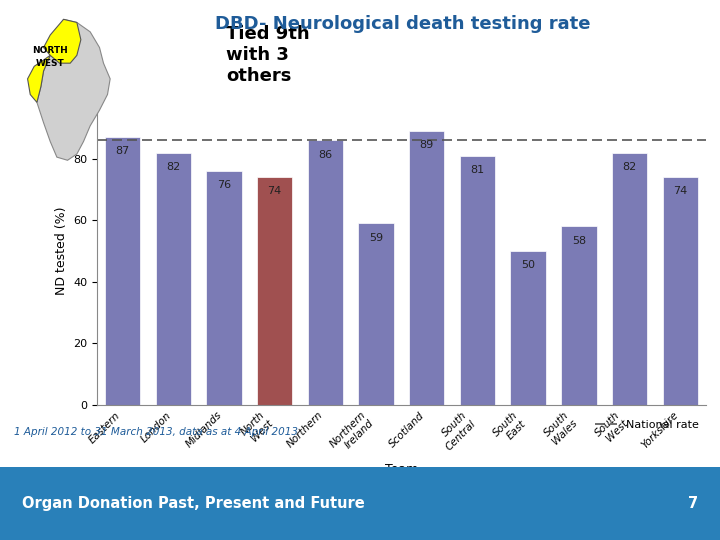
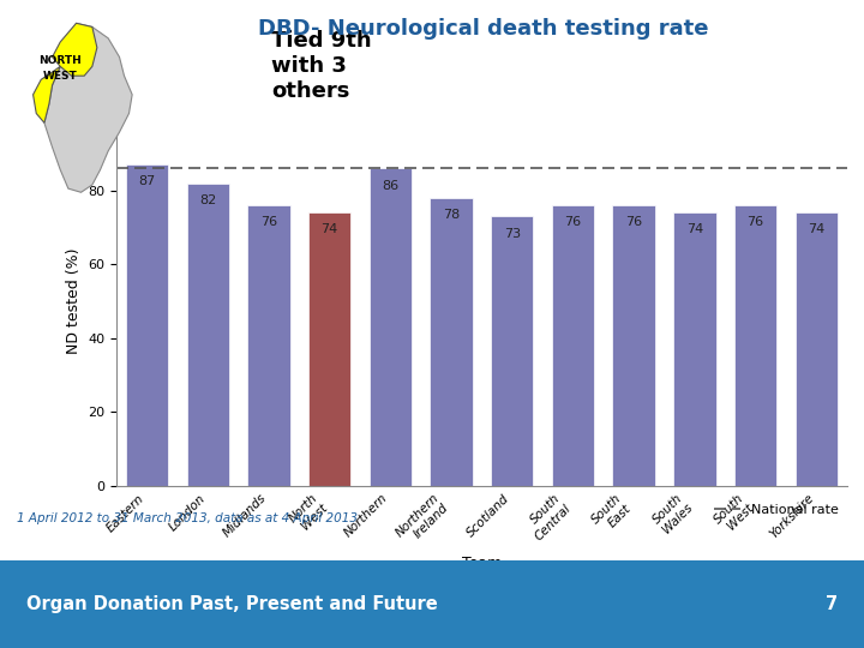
Northern Ireland: 59 -> 78
Scotland: 89 -> 73
South Central: 81 -> 76
South East: 50 -> 76
South Wales: 58 -> 74
South West: 82 -> 76
